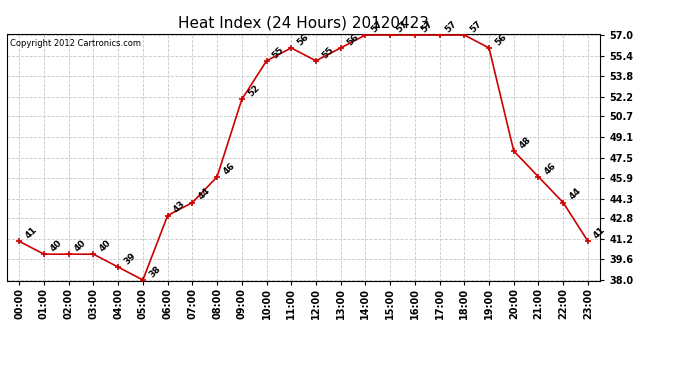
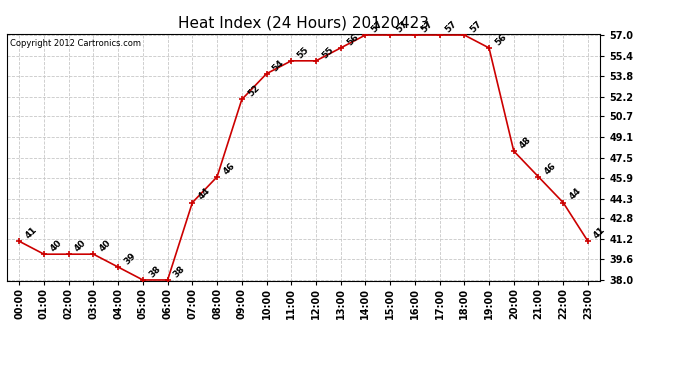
06:00: 43 -> 38
10:00: 55 -> 54
11:00: 56 -> 55
